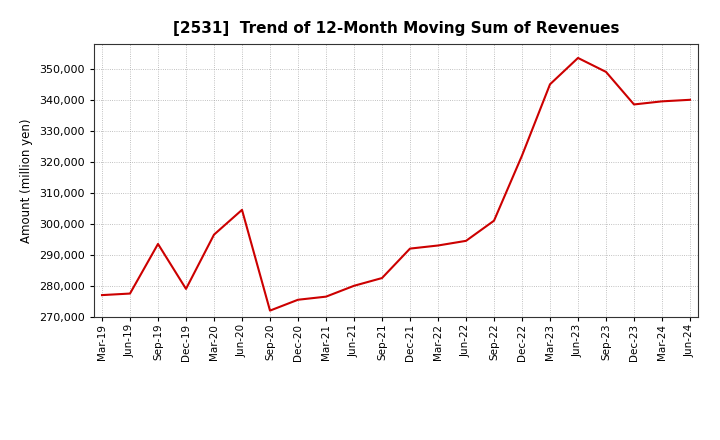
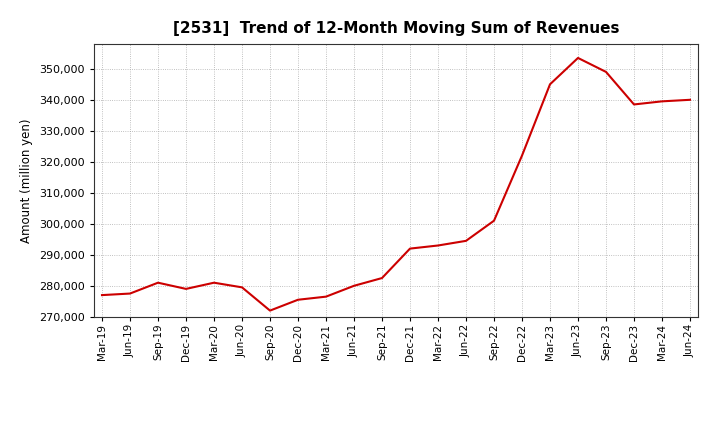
Sep-19: 293,500 -> 281,000
Mar-20: 296,500 -> 281,000
Jun-20: 304,500 -> 279,500
